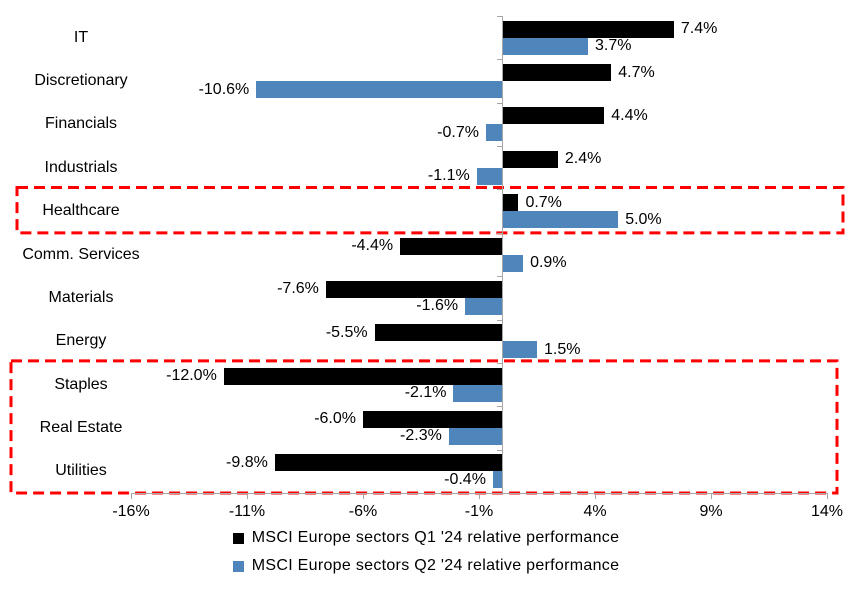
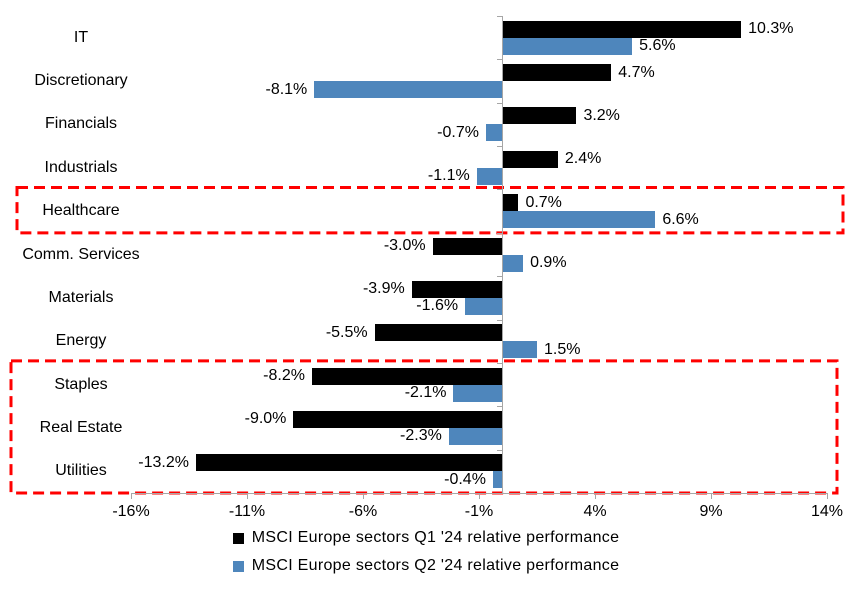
MSCI Europe sectors Q1 '24 relative performance/IT: 7.4% -> 10.3%
MSCI Europe sectors Q2 '24 relative performance/IT: 3.7% -> 5.6%
MSCI Europe sectors Q2 '24 relative performance/Discretionary: -10.6% -> -8.1%
MSCI Europe sectors Q1 '24 relative performance/Financials: 4.4% -> 3.2%
MSCI Europe sectors Q2 '24 relative performance/Healthcare: 5.0% -> 6.6%
MSCI Europe sectors Q1 '24 relative performance/Comm. Services: -4.4% -> -3.0%
MSCI Europe sectors Q1 '24 relative performance/Materials: -7.6% -> -3.9%
MSCI Europe sectors Q1 '24 relative performance/Staples: -12.0% -> -8.2%
MSCI Europe sectors Q1 '24 relative performance/Real Estate: -6.0% -> -9.0%
MSCI Europe sectors Q1 '24 relative performance/Utilities: -9.8% -> -13.2%
